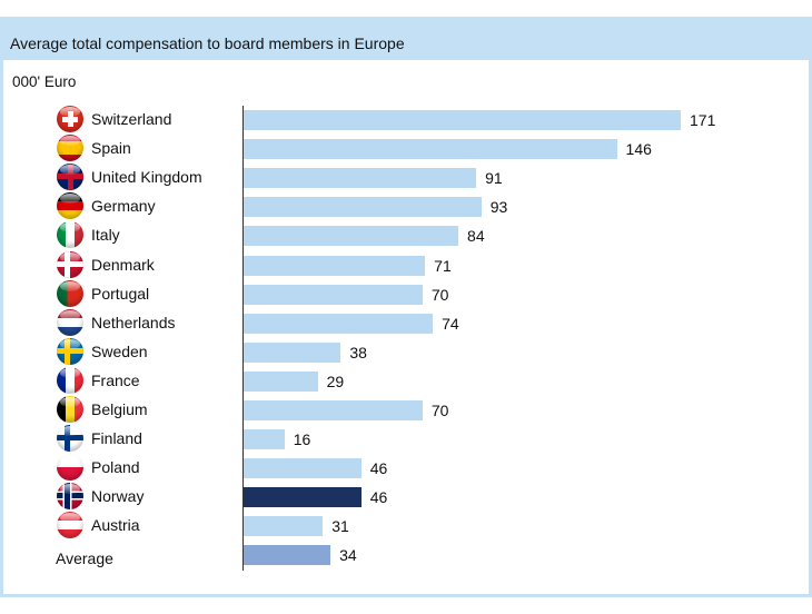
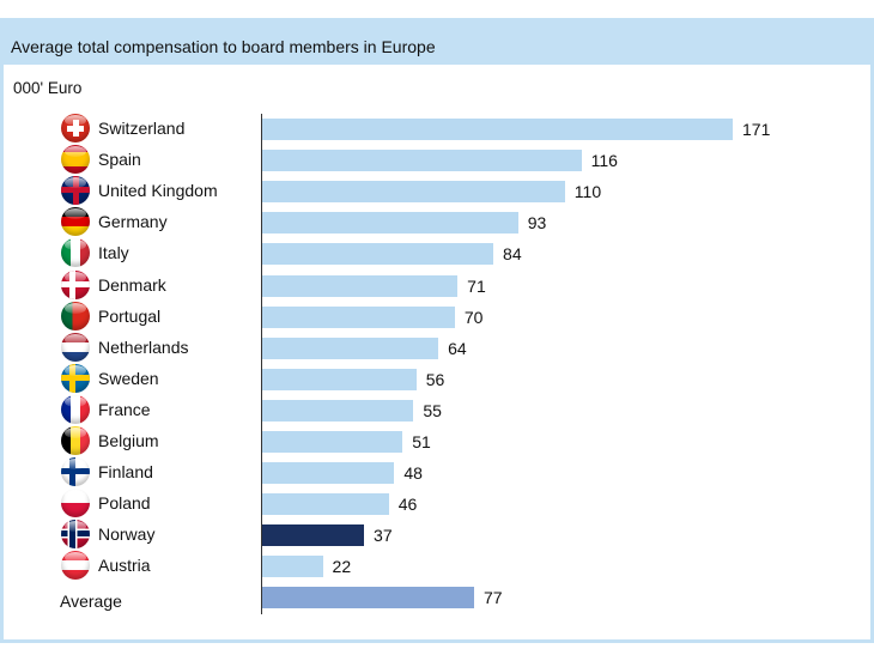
Spain: 146 -> 116
United Kingdom: 91 -> 110
Netherlands: 74 -> 64
Sweden: 38 -> 56
France: 29 -> 55
Belgium: 70 -> 51
Finland: 16 -> 48
Norway: 46 -> 37
Austria: 31 -> 22
Average: 34 -> 77
